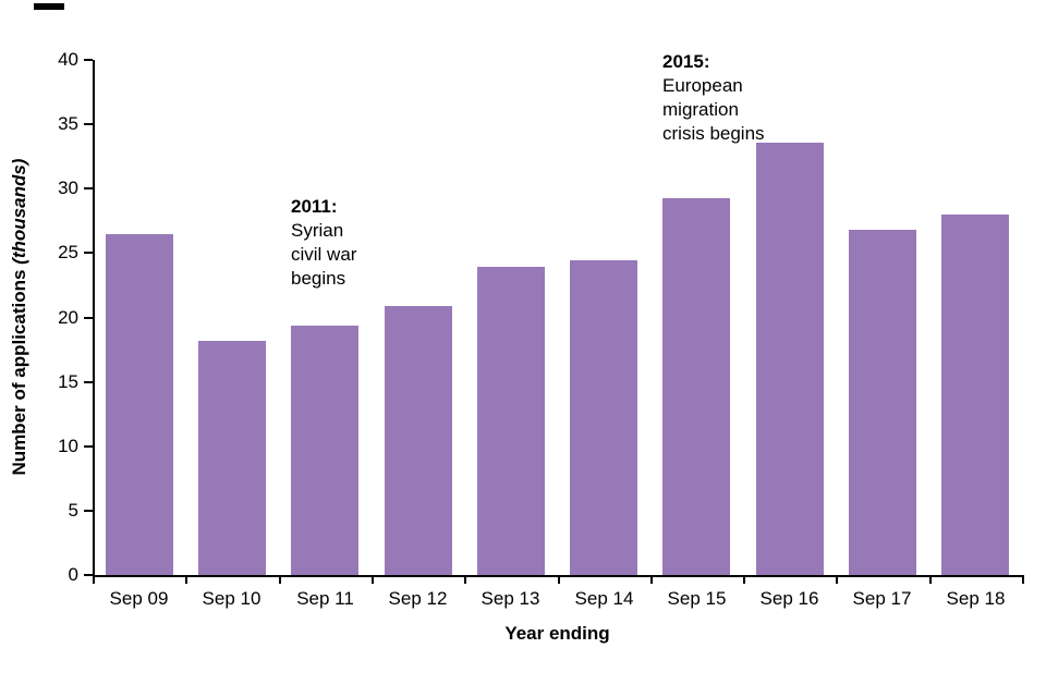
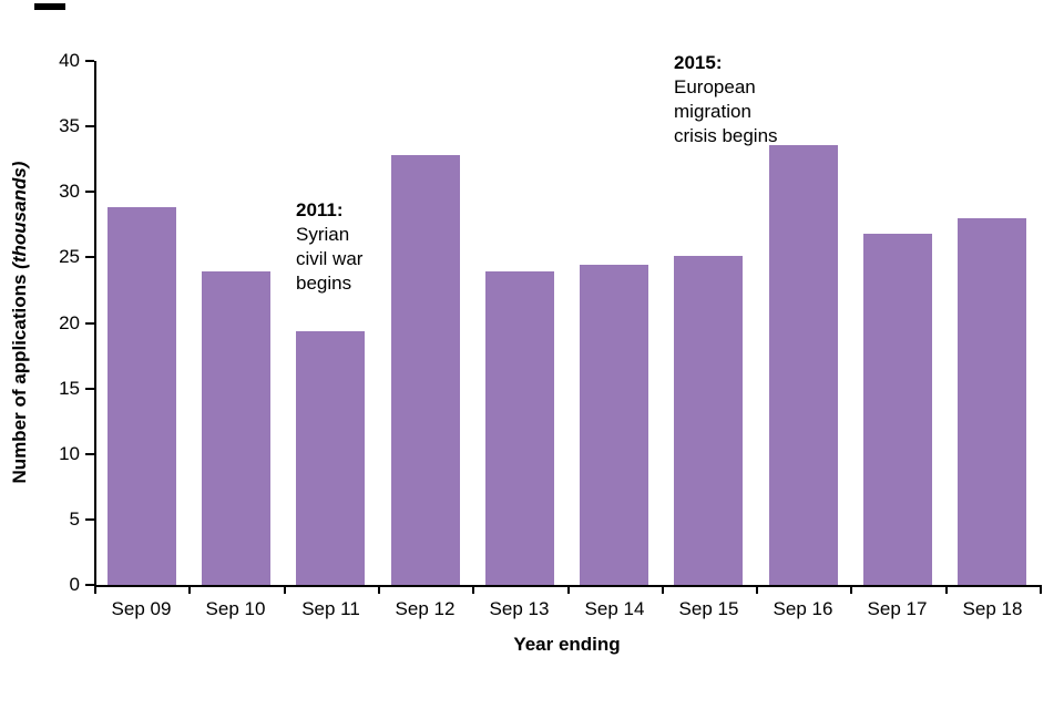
Sep 09: 26.5 -> 28.8
Sep 10: 18.2 -> 23.9
Sep 12: 20.9 -> 32.8
Sep 15: 29.3 -> 25.1
